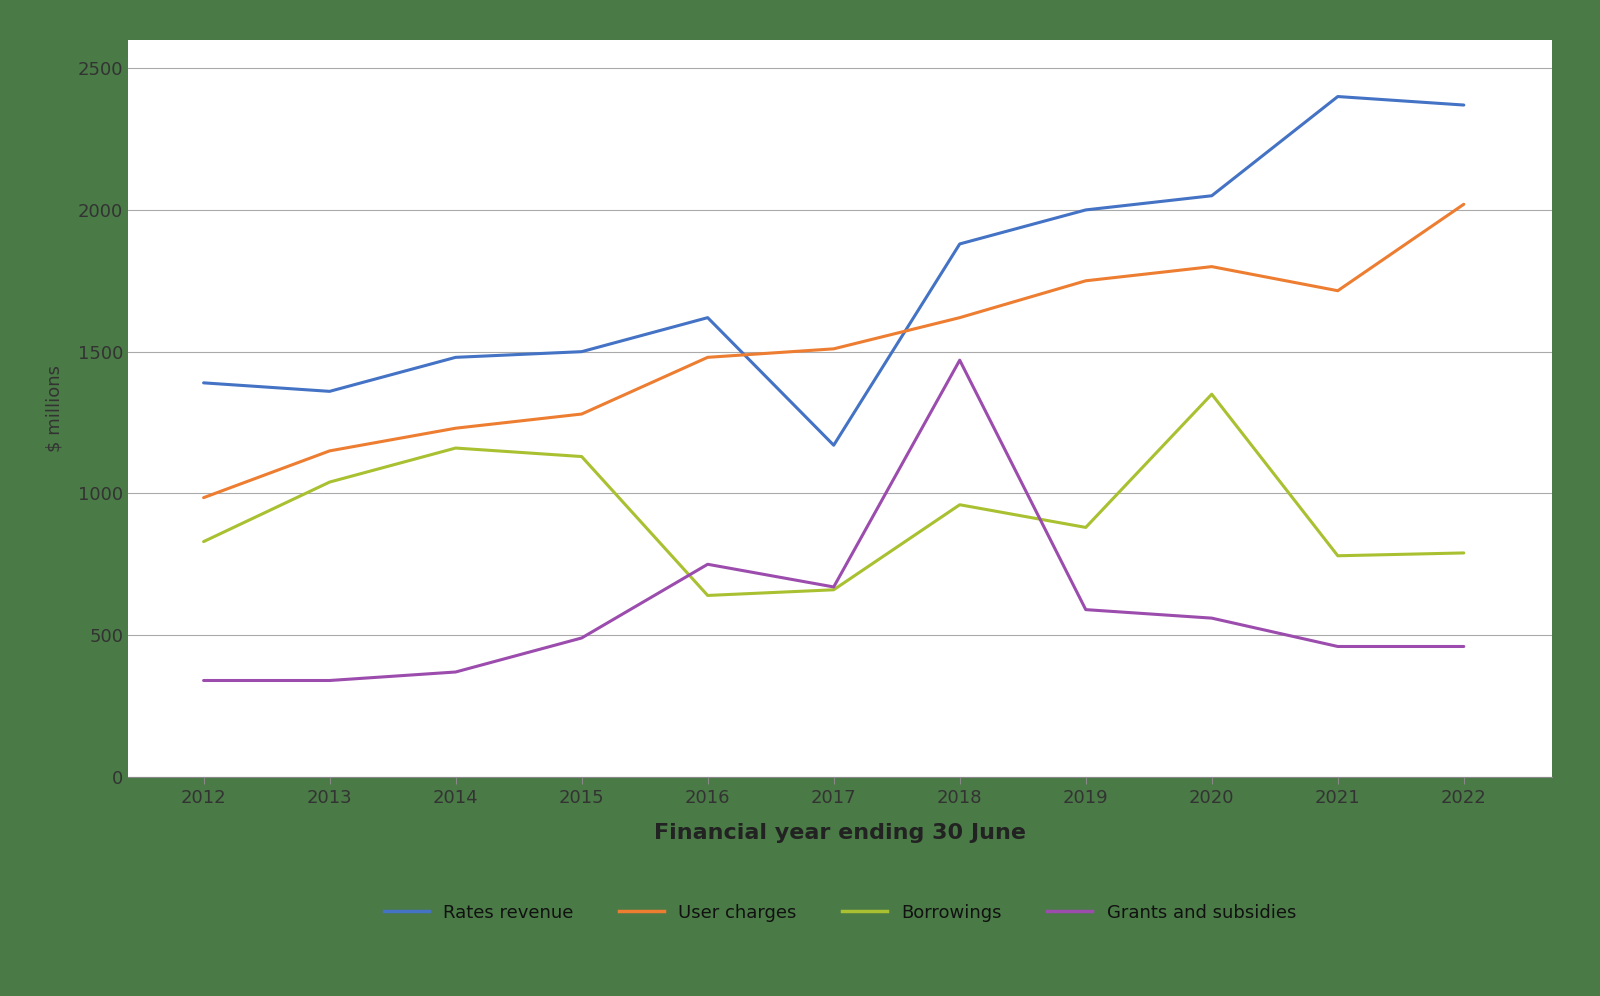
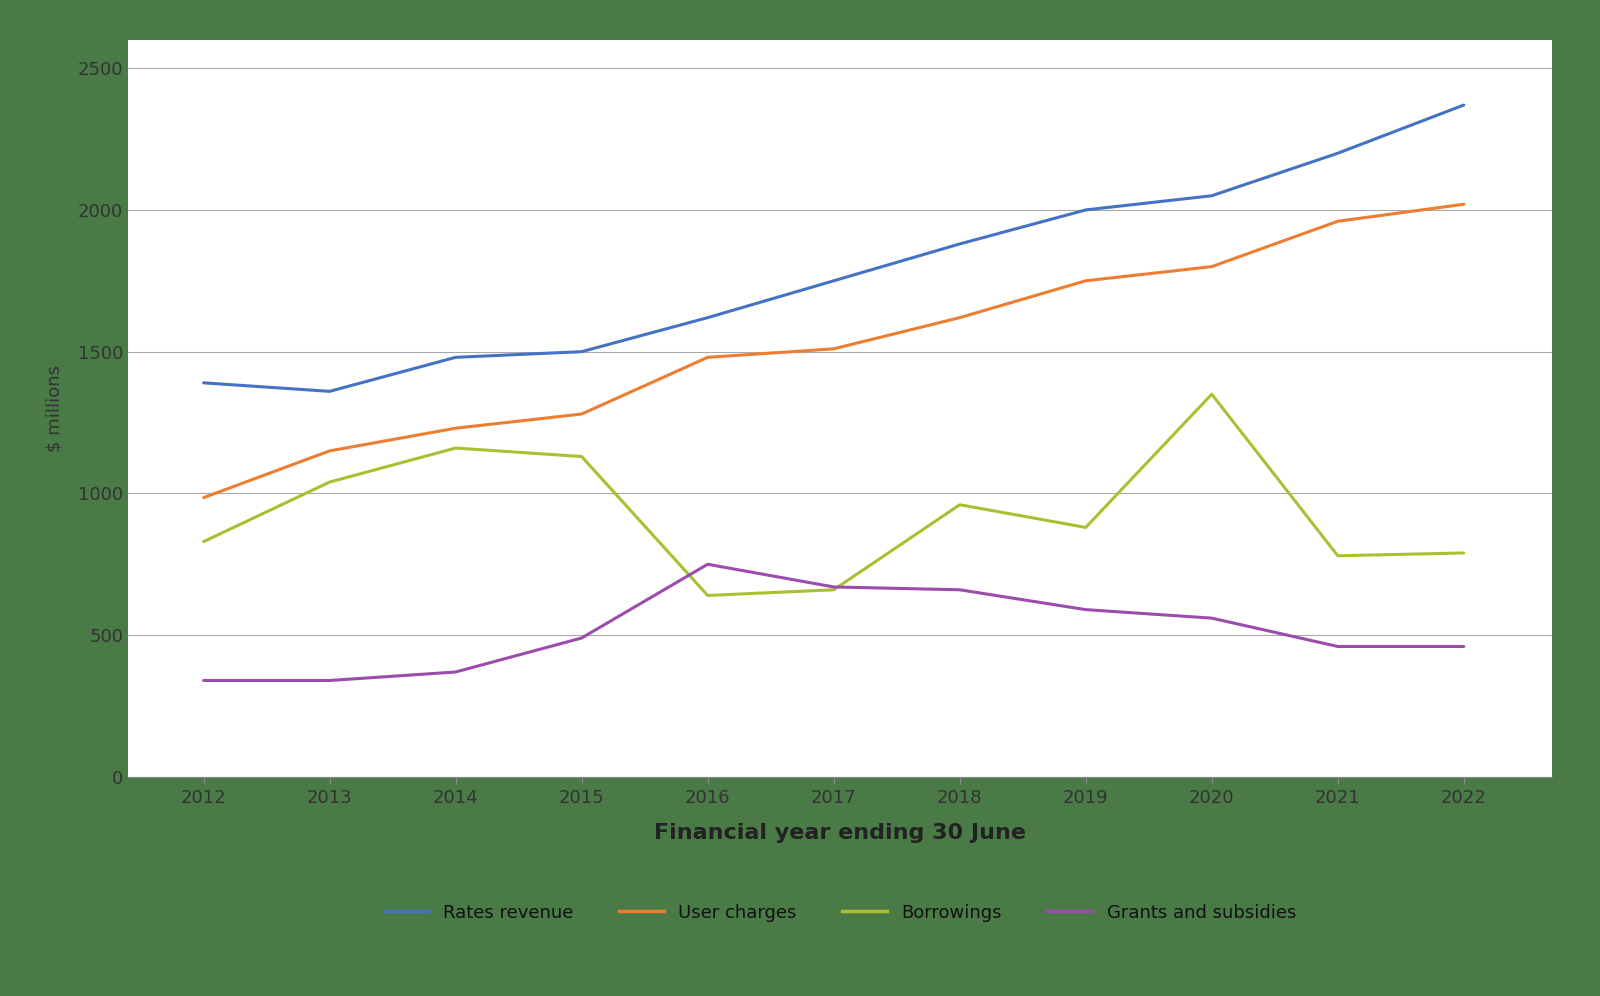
Rates revenue/2017: 1170 -> 1750
Grants and subsidies/2018: 1470 -> 660
Rates revenue/2021: 2400 -> 2200
User charges/2021: 1715 -> 1960
